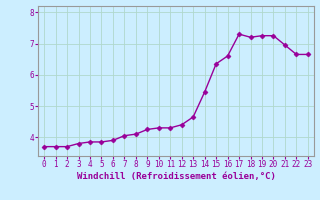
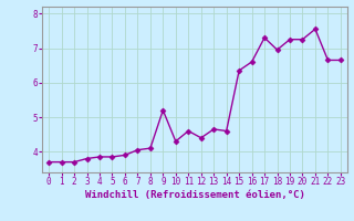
9: 4.25 -> 5.20
11: 4.30 -> 4.60
14: 5.45 -> 4.60
18: 7.20 -> 6.95
21: 6.95 -> 7.55
